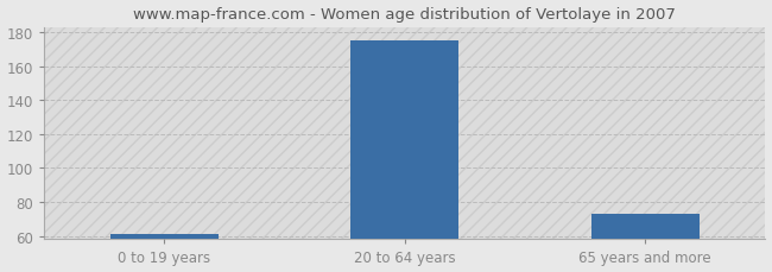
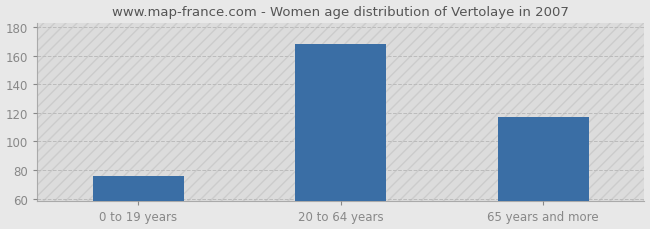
0 to 19 years: 61 -> 76
20 to 64 years: 175 -> 168
65 years and more: 73 -> 117
